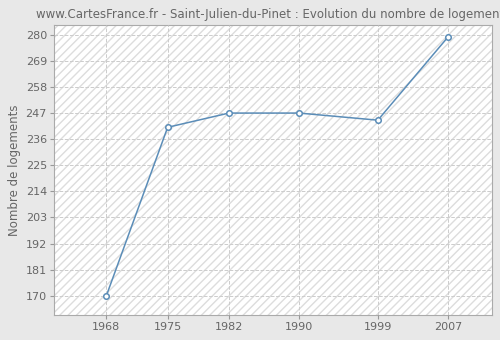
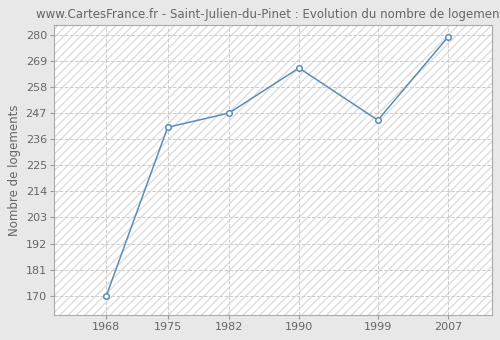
1990: 247 -> 266
